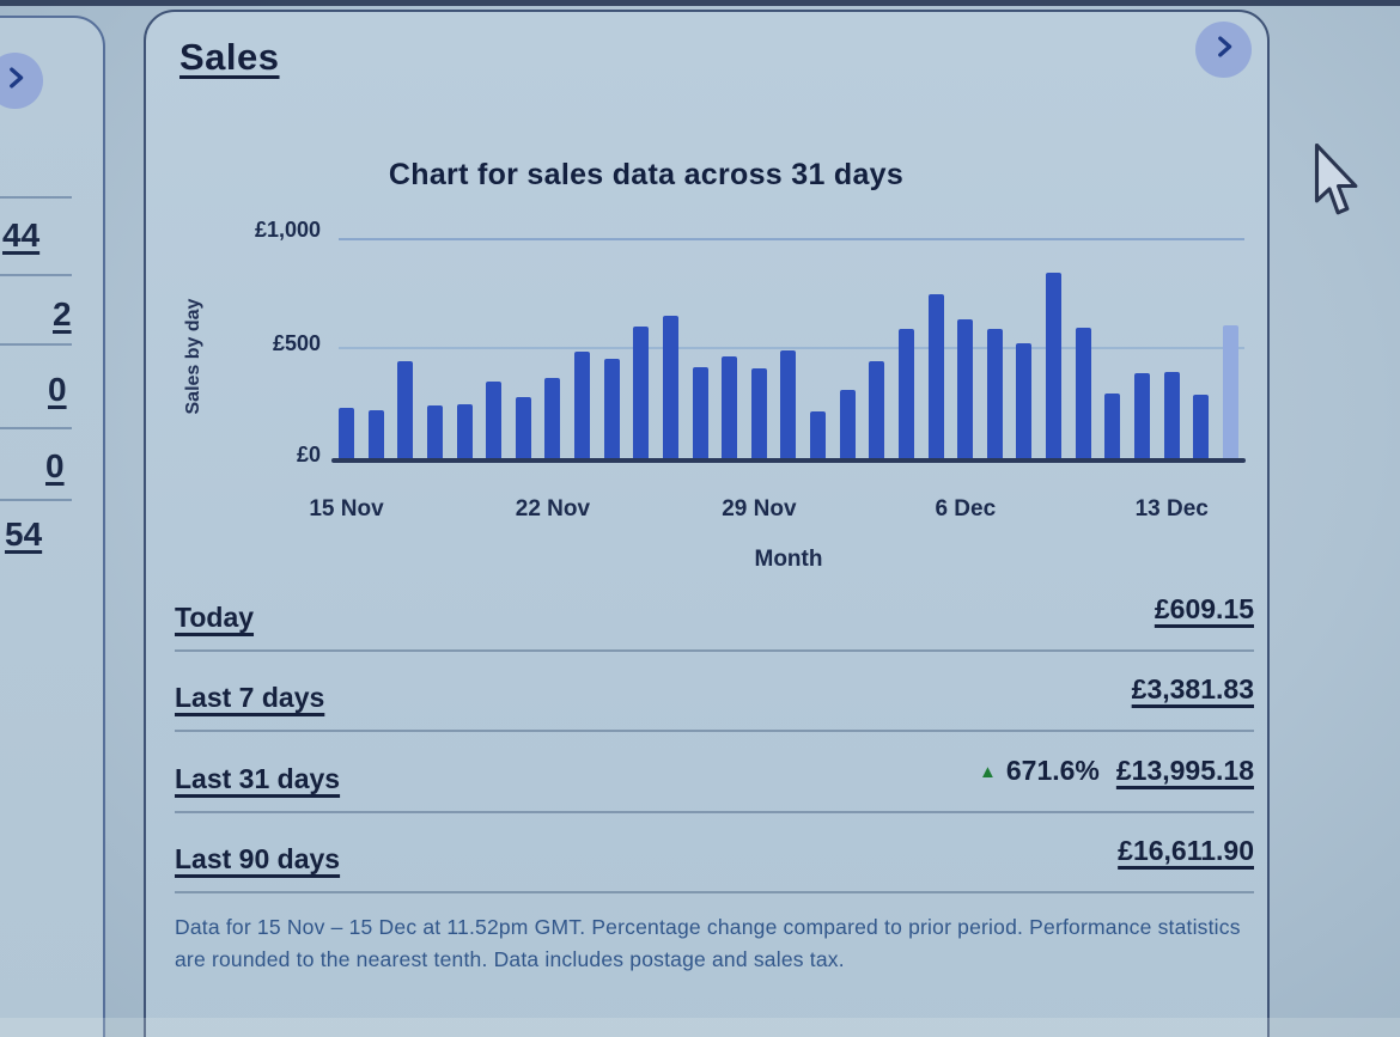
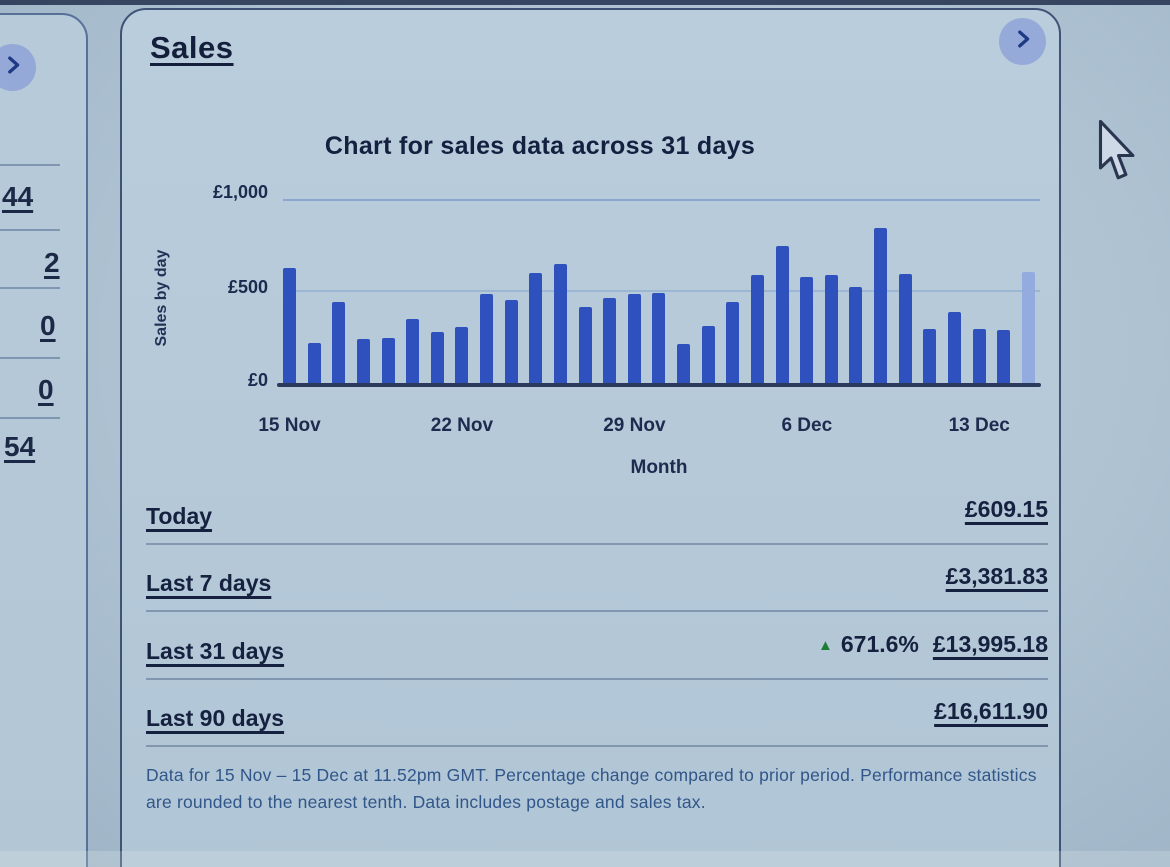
15 Nov: £240 -> £630
22 Nov: £370 -> £310
29 Nov: £420 -> £490
6 Dec: £640 -> £580
13 Dec: £400 -> £300
